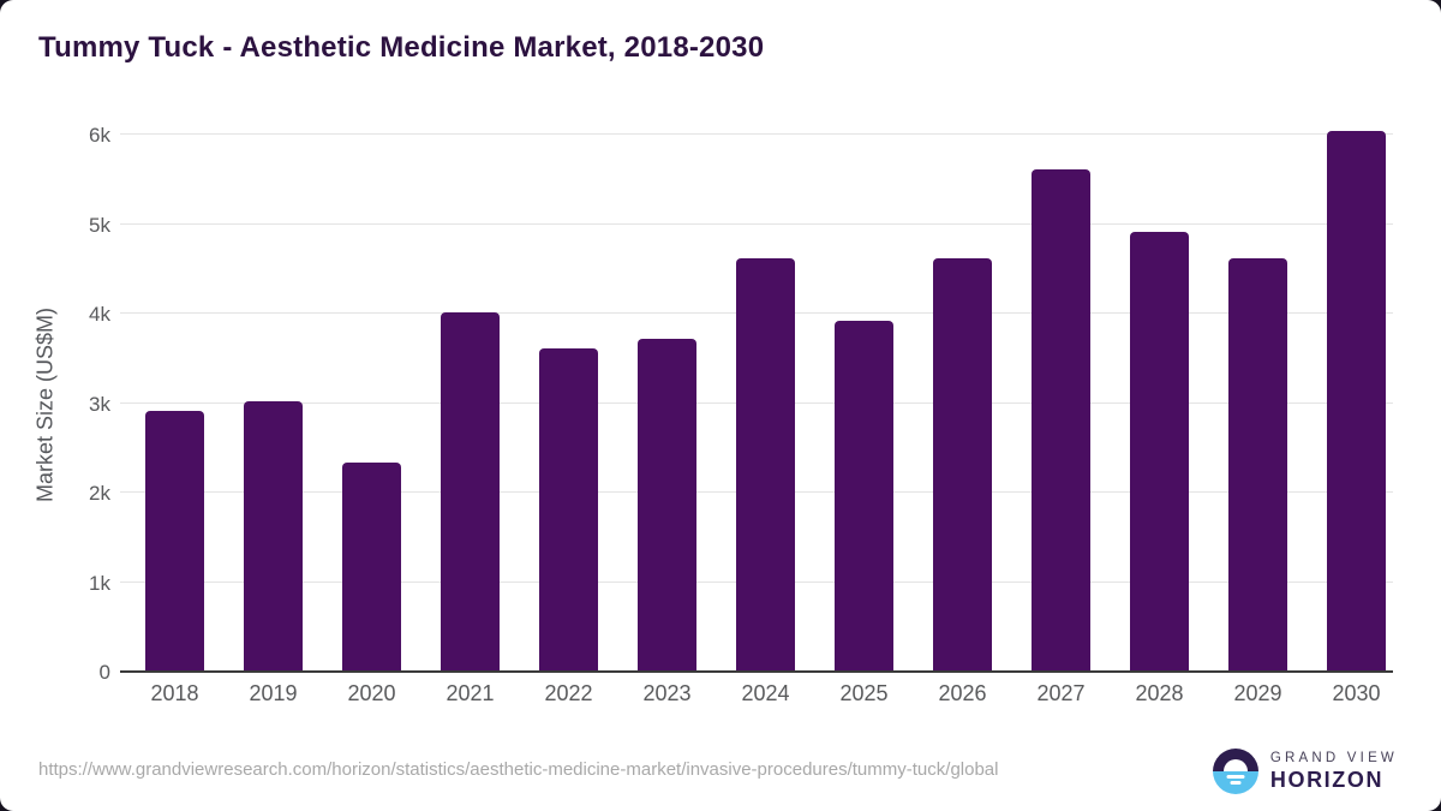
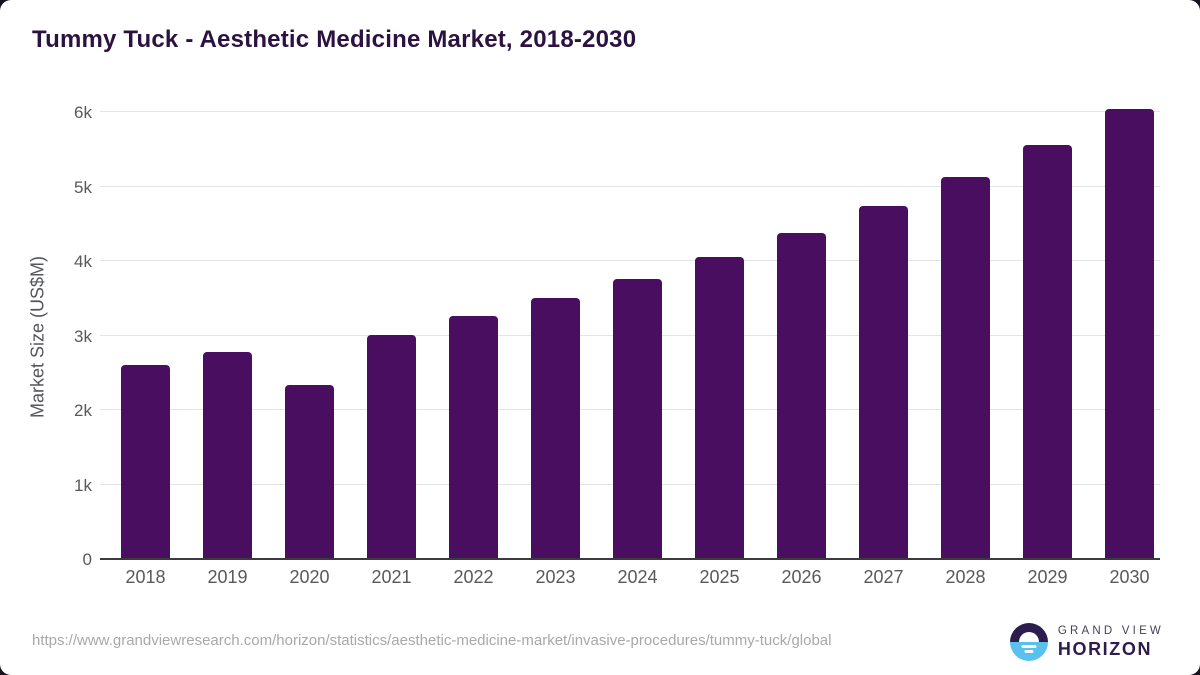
2018: 2.9k -> 2.6k
2019: 3.0k -> 2.8k
2021: 4.0k -> 3.0k
2022: 3.6k -> 3.2k
2023: 3.7k -> 3.5k
2024: 4.6k -> 3.8k
2025: 3.9k -> 4.0k
2026: 4.6k -> 4.4k
2027: 5.6k -> 4.7k
2028: 4.9k -> 5.1k
2029: 4.6k -> 5.6k
